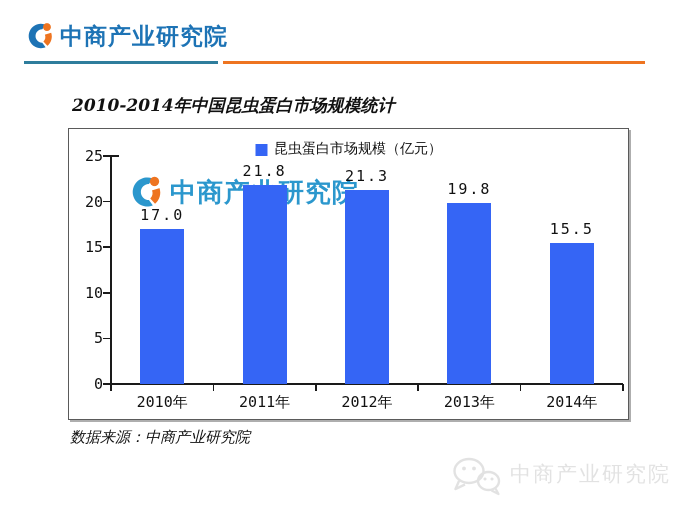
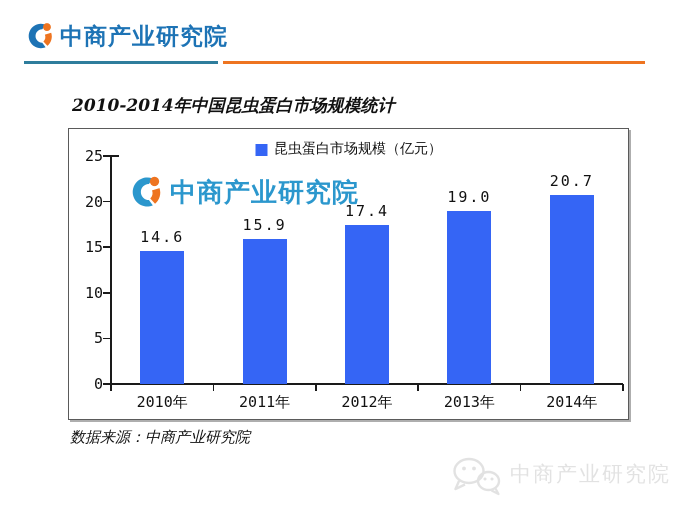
2010年: 17.0 -> 14.6
2011年: 21.8 -> 15.9
2012年: 21.3 -> 17.4
2013年: 19.8 -> 19.0
2014年: 15.5 -> 20.7
